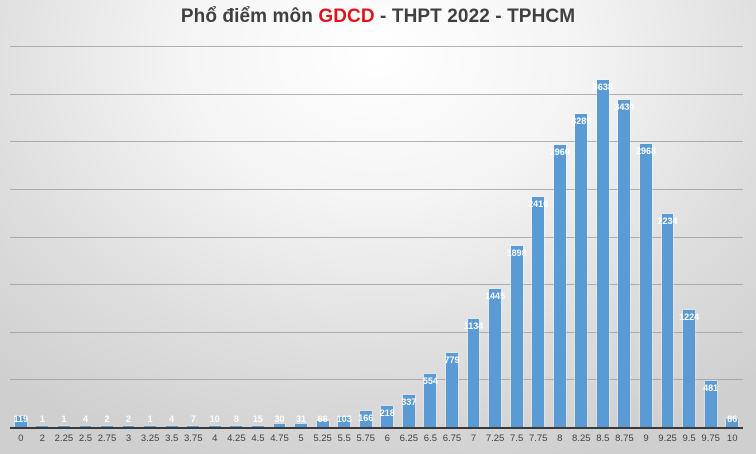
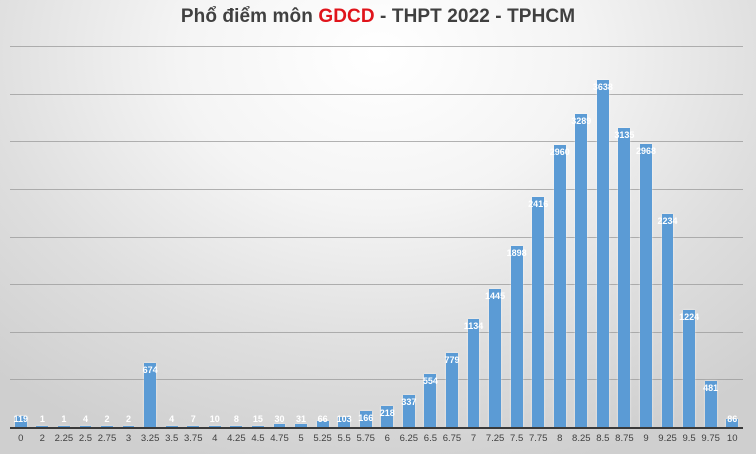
3.25: 1 -> 674
8.75: 3430 -> 3135
